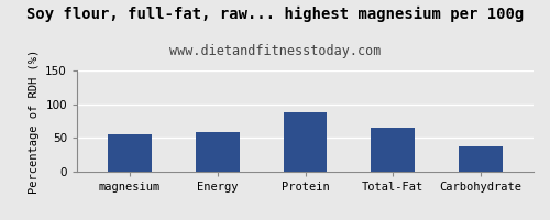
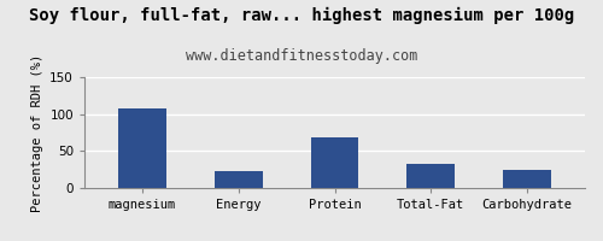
magnesium: 56 -> 107
Energy: 58 -> 23
Protein: 88 -> 68
Total-Fat: 66 -> 33
Carbohydrate: 38 -> 25
